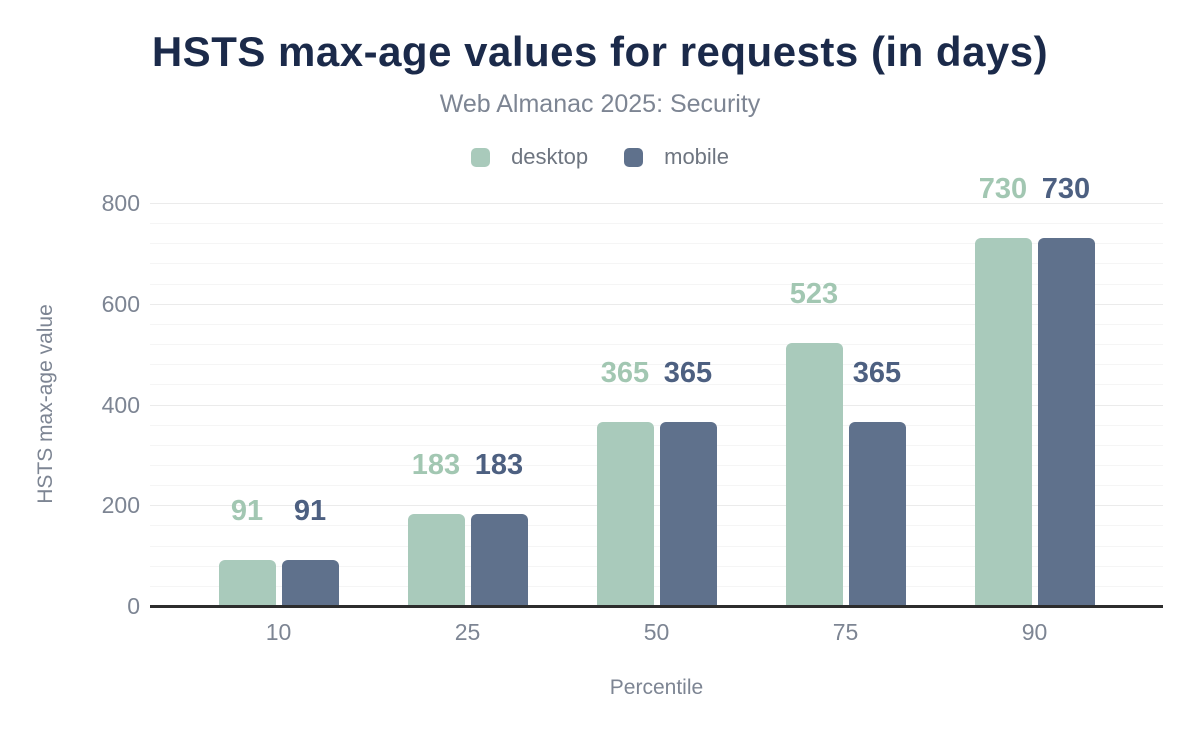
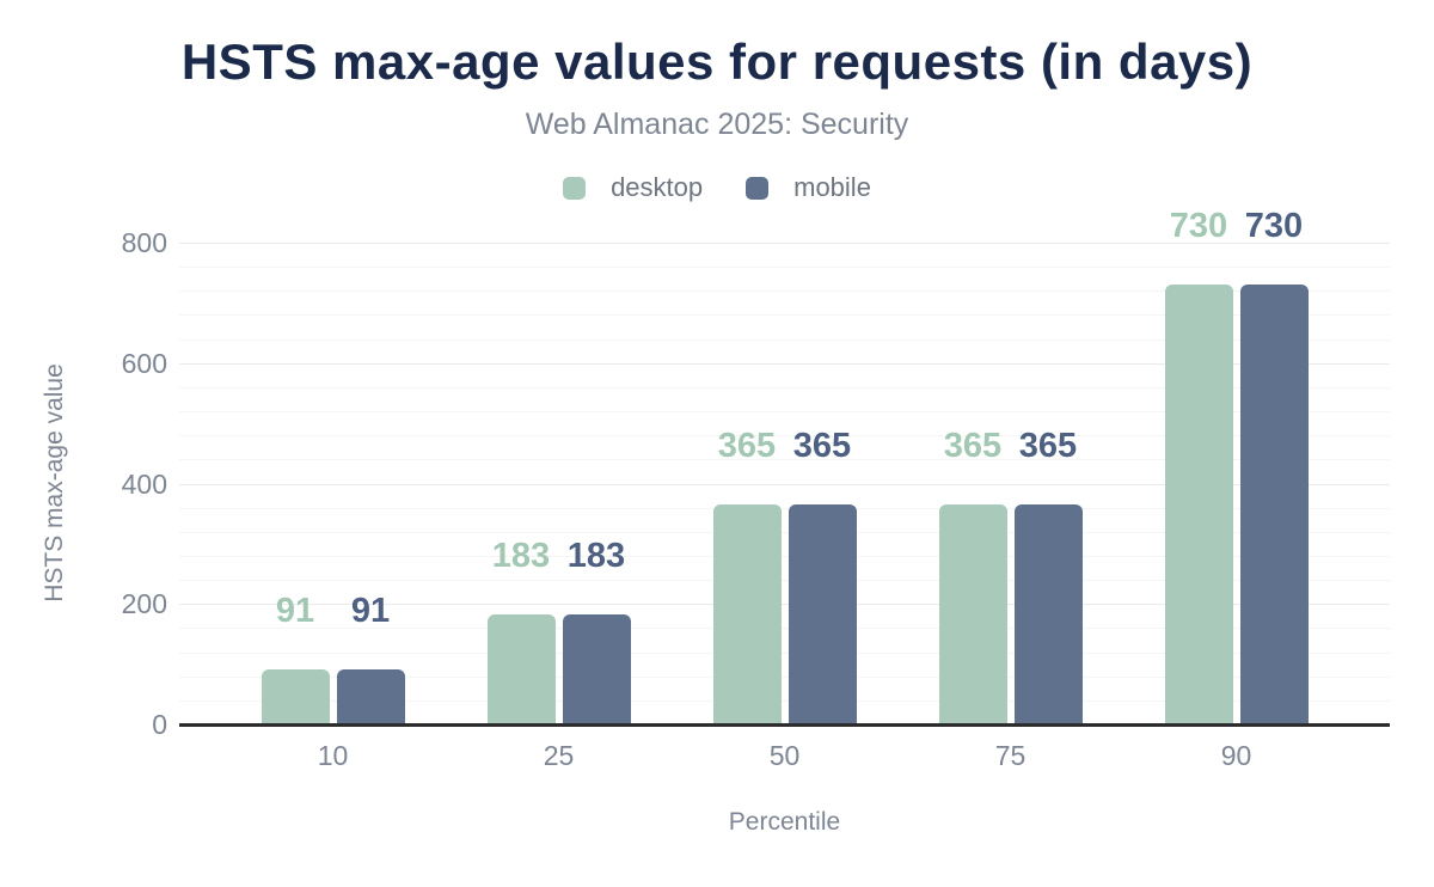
desktop/75: 523 -> 365
